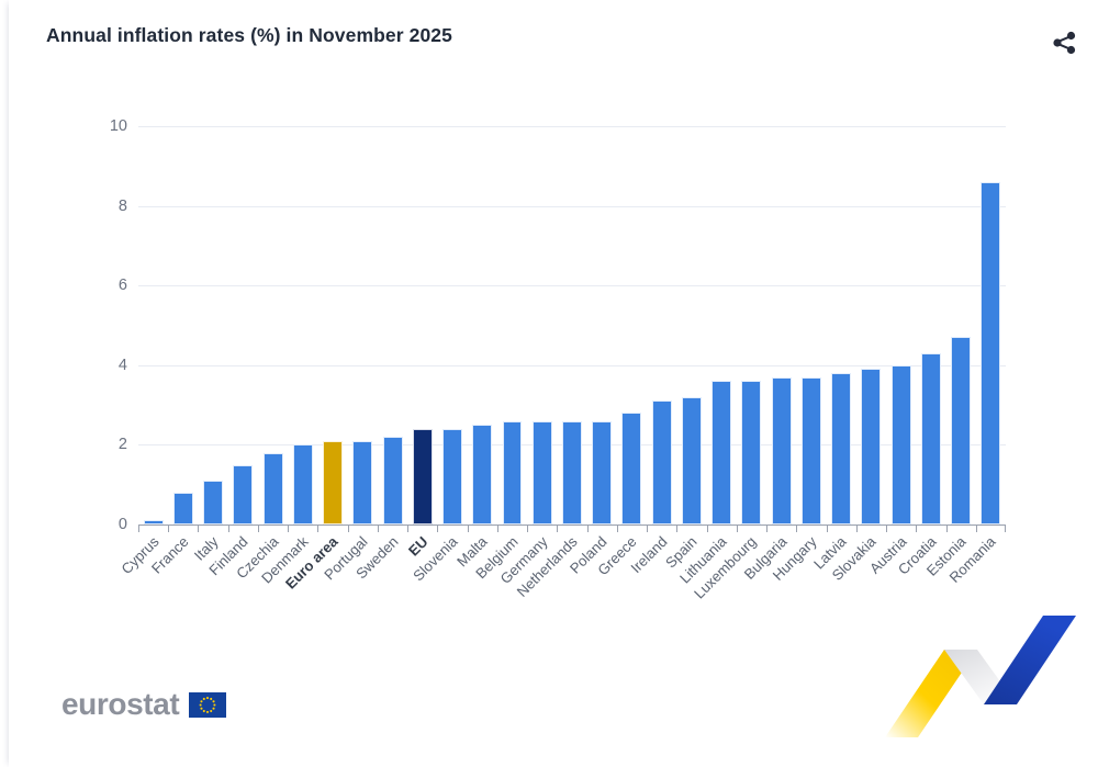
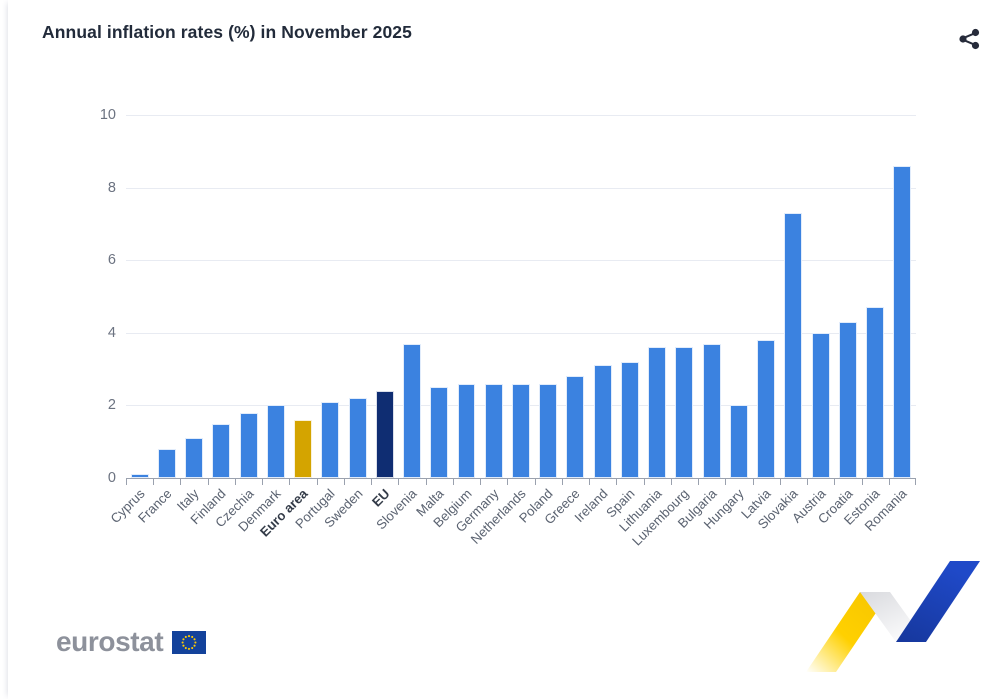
Euro area: 2.1 -> 1.6
Slovenia: 2.4 -> 3.7
Hungary: 3.7 -> 2.0
Slovakia: 3.9 -> 7.3
